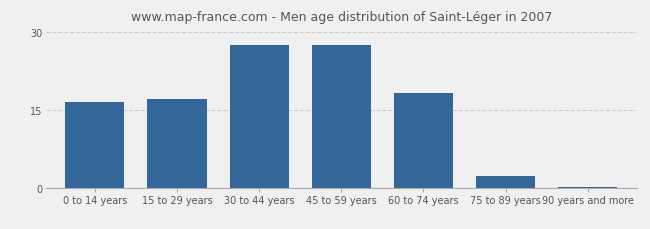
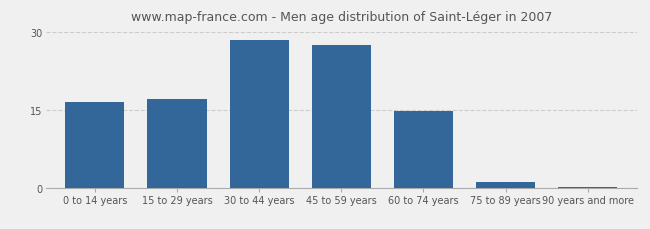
30 to 44 years: 27.4 -> 28.5
60 to 74 years: 18.2 -> 14.7
75 to 89 years: 2.2 -> 1.0
